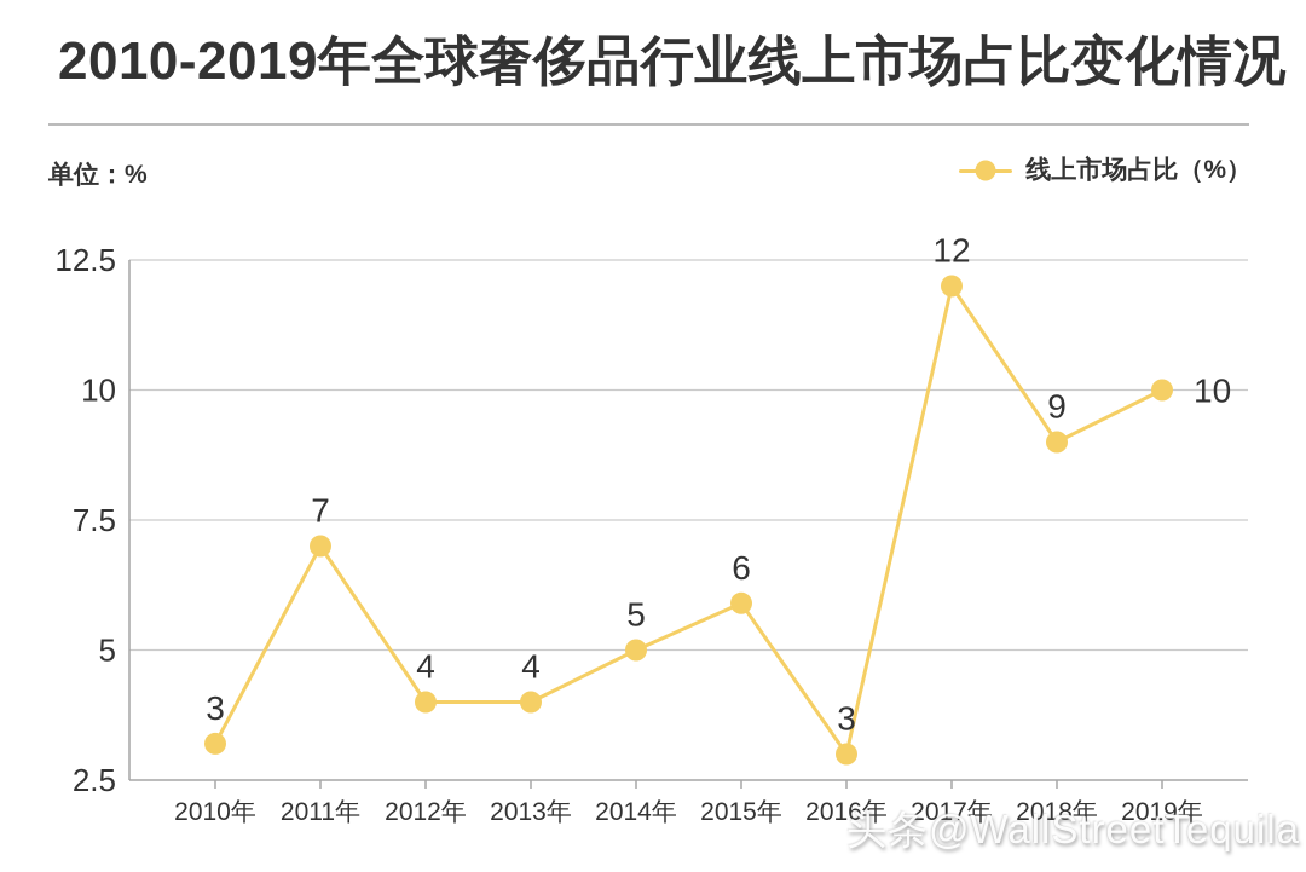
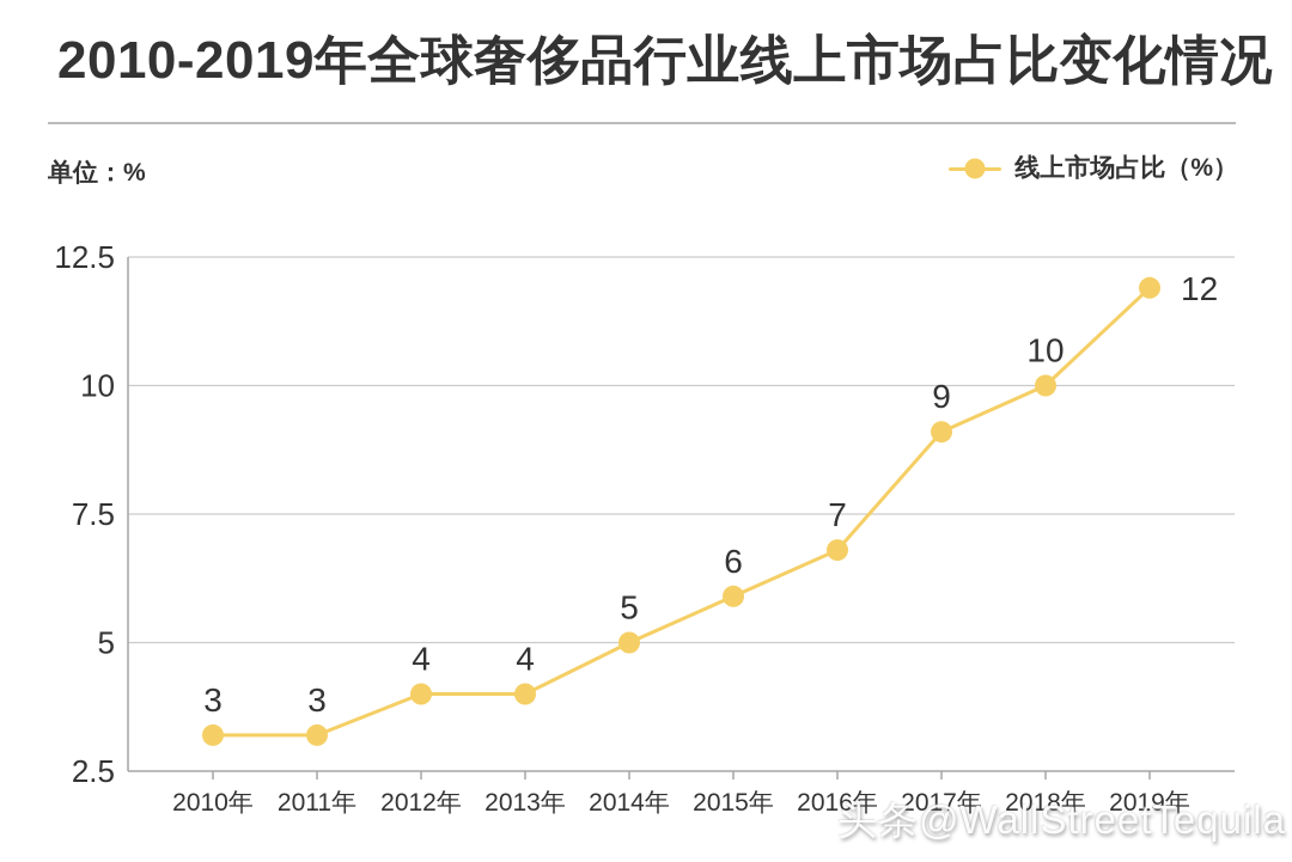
2011年: 7 -> 3
2016年: 3 -> 7
2017年: 12 -> 9
2018年: 9 -> 10
2019年: 10 -> 12
